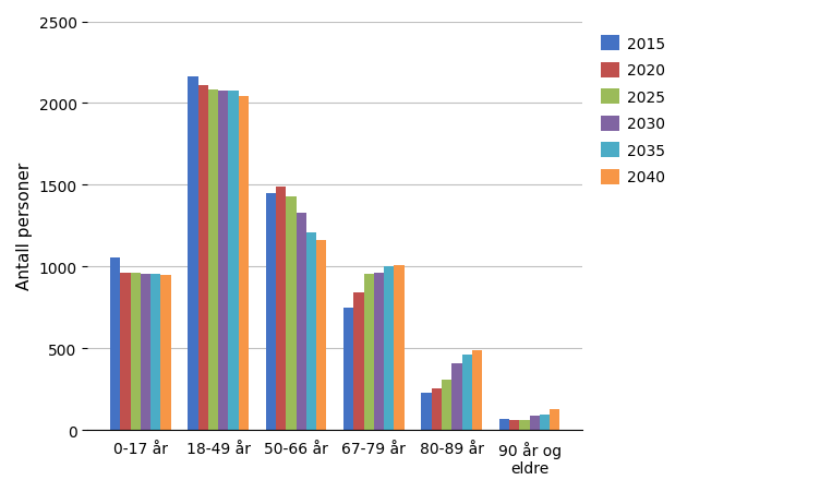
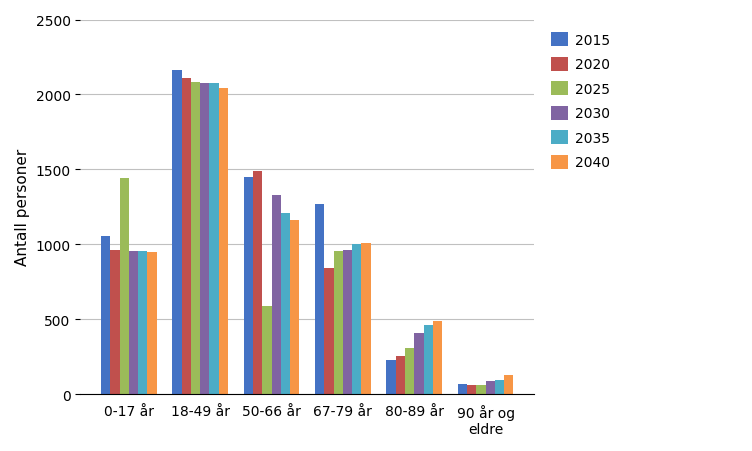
2025/0-17 år: 960 -> 1440
2025/50-66 år: 1430 -> 590
2015/67-79 år: 750 -> 1270
